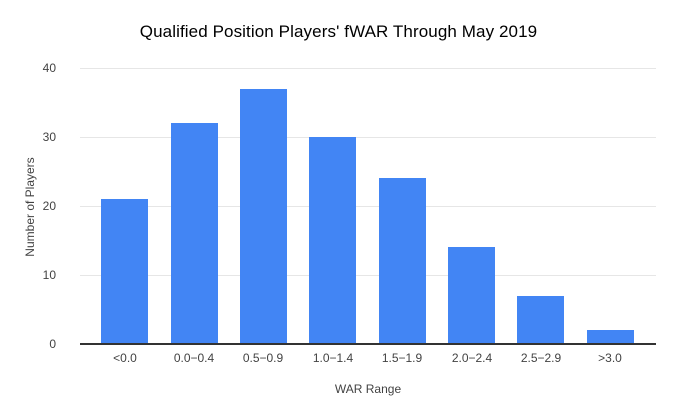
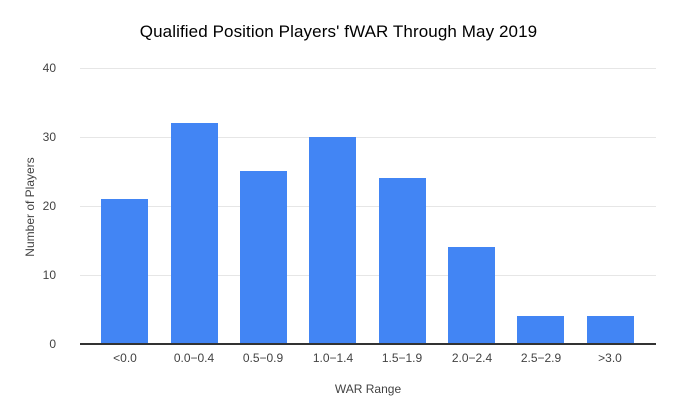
0.5−0.9: 37 -> 25
2.5−2.9: 7 -> 4
>3.0: 2 -> 4
